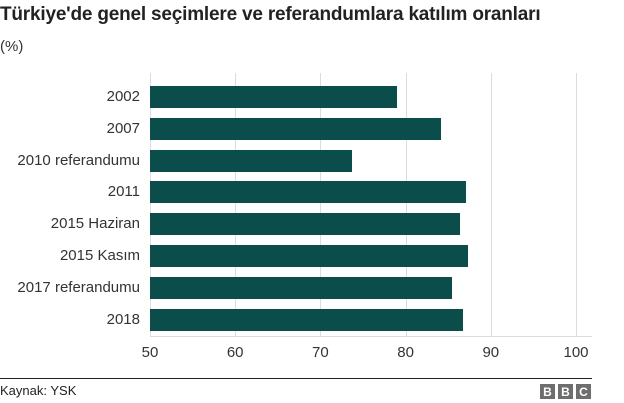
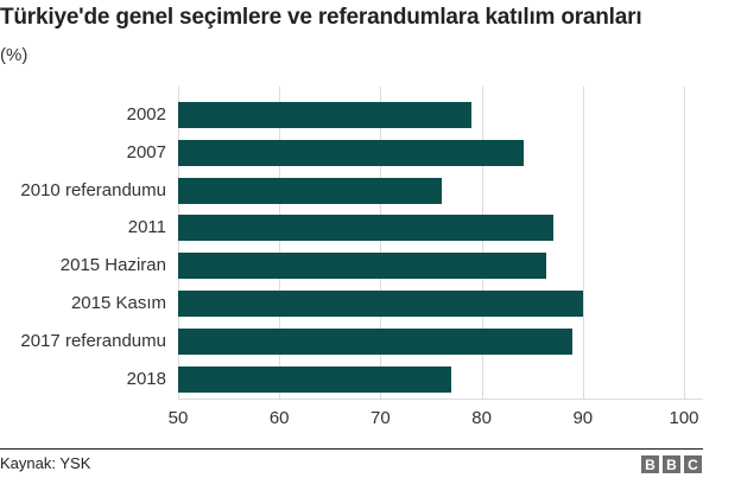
2010 referandumu: 74 -> 76
2015 Kasım: 87 -> 90
2017 referandumu: 85 -> 89
2018: 87 -> 77
